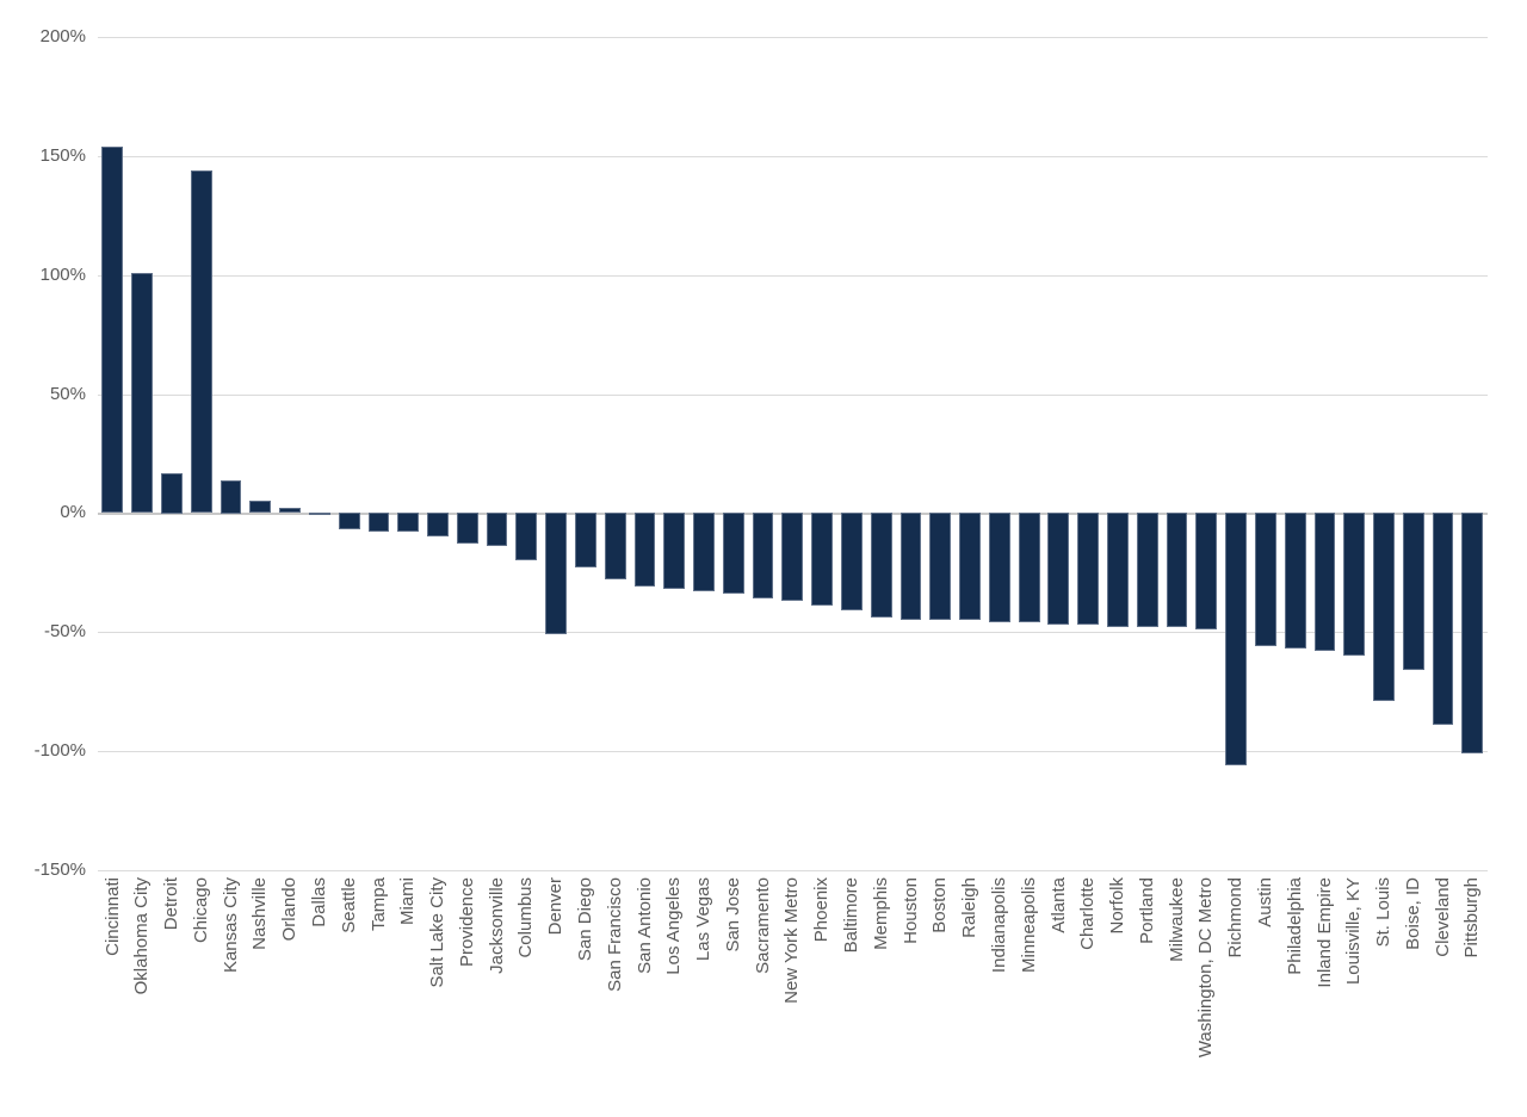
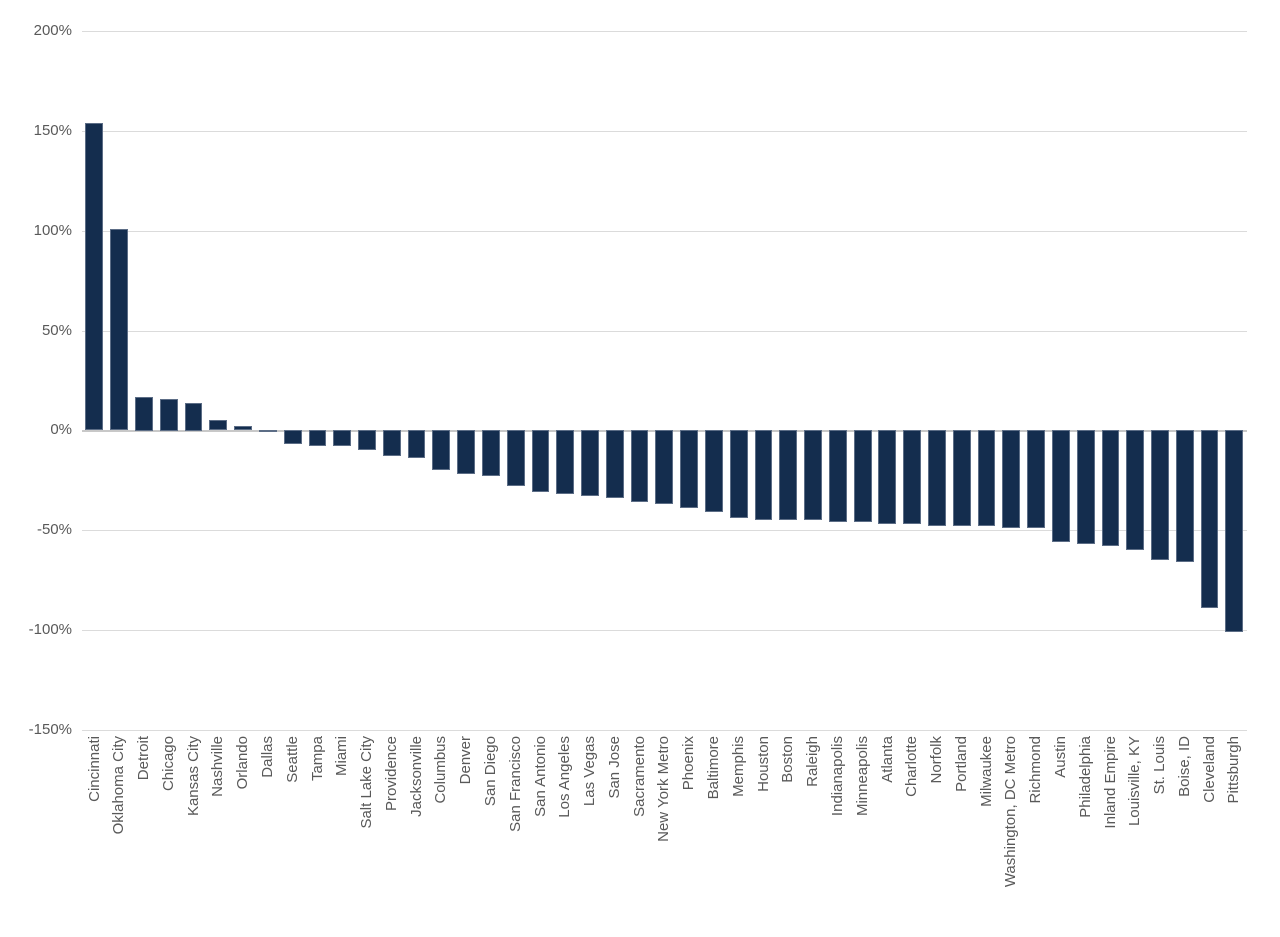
Chicago: 144% -> 16%
Denver: -51% -> -22%
Richmond: -106% -> -49%
St. Louis: -79% -> -65%
